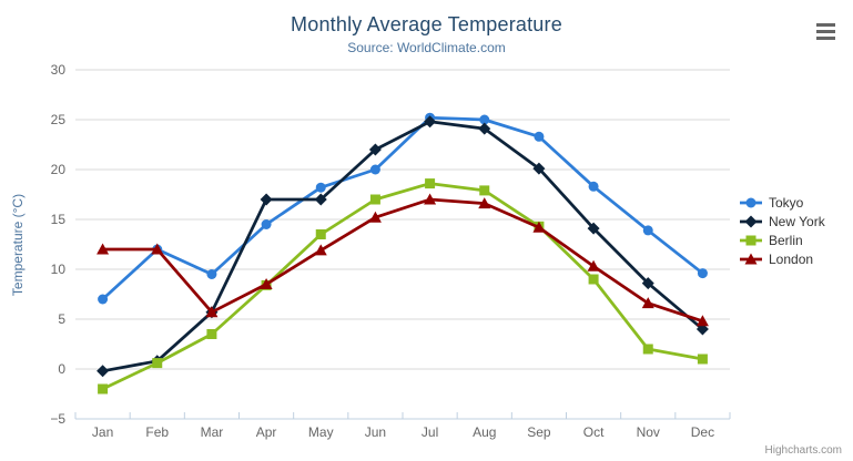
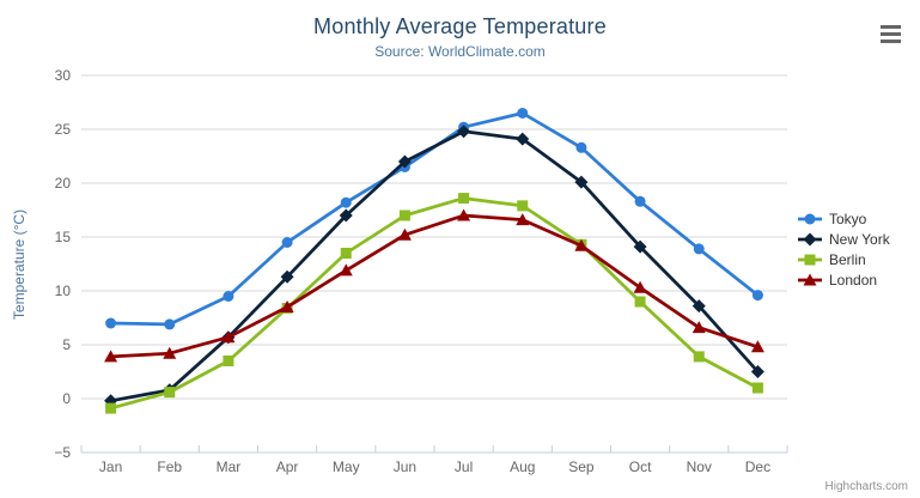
Berlin/Jan: -2 -> -1
London/Jan: 12 -> 4
Tokyo/Feb: 12 -> 7
London/Feb: 12 -> 4
New York/Apr: 17 -> 11
Tokyo/Jun: 20 -> 22
Tokyo/Aug: 25 -> 26
Berlin/Nov: 2 -> 4
New York/Dec: 4 -> 2
